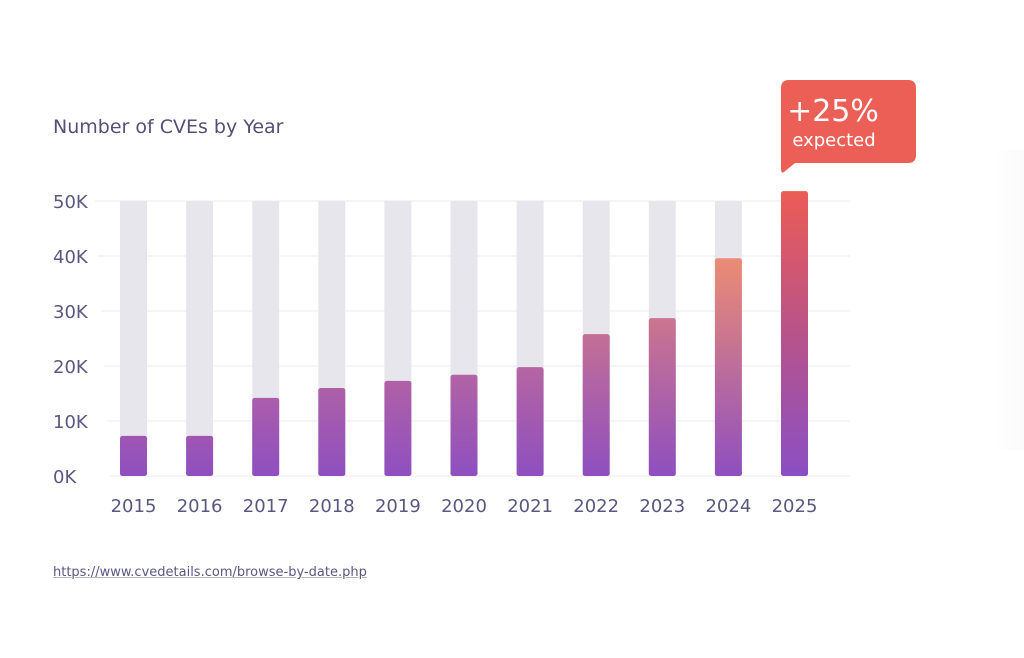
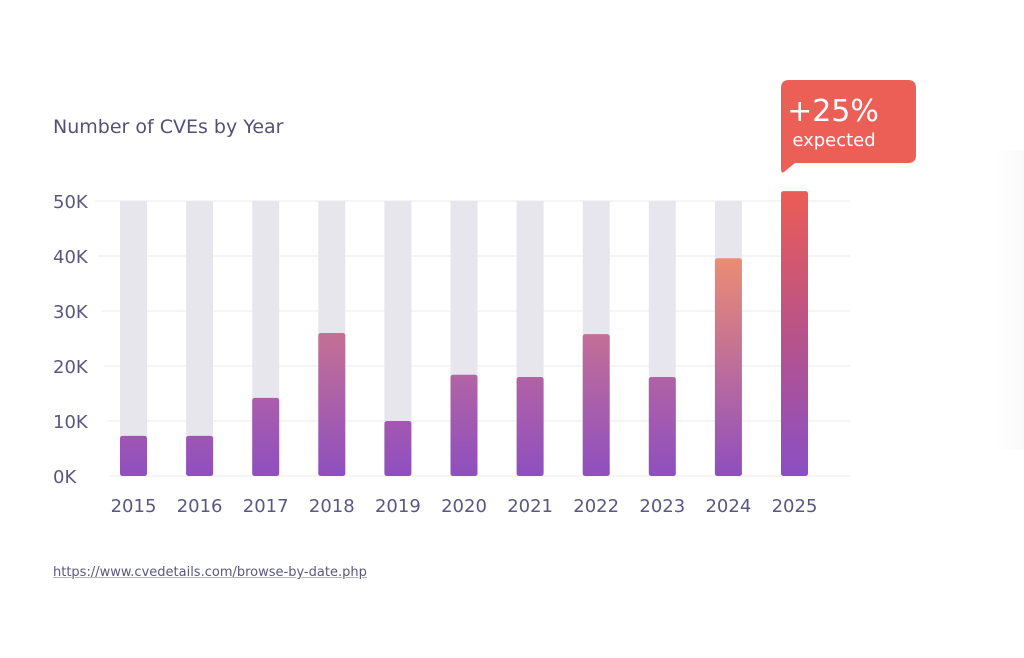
2018: 16K -> 26K
2019: 17K -> 10K
2021: 20K -> 18K
2023: 29K -> 18K
